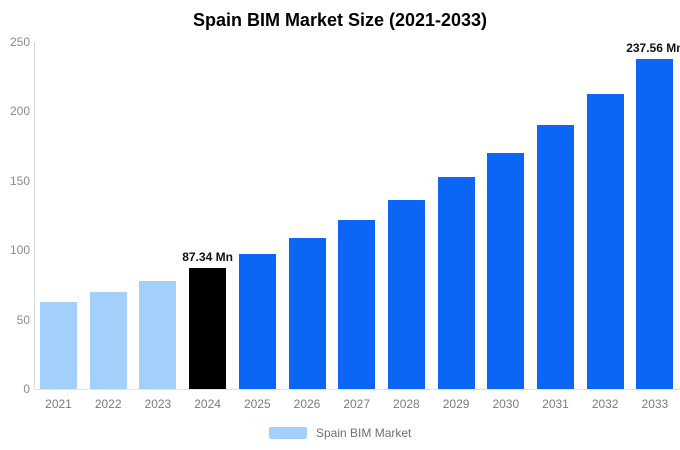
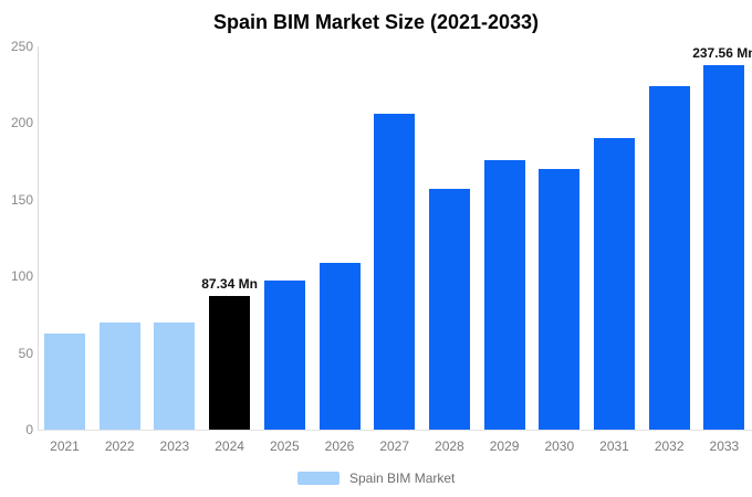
2023: 78 -> 70
2027: 122 -> 206
2028: 136 -> 157
2029: 152 -> 176
2032: 213 -> 224
